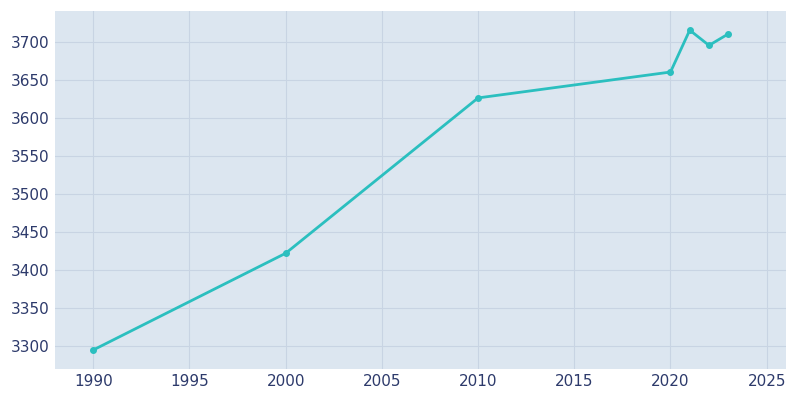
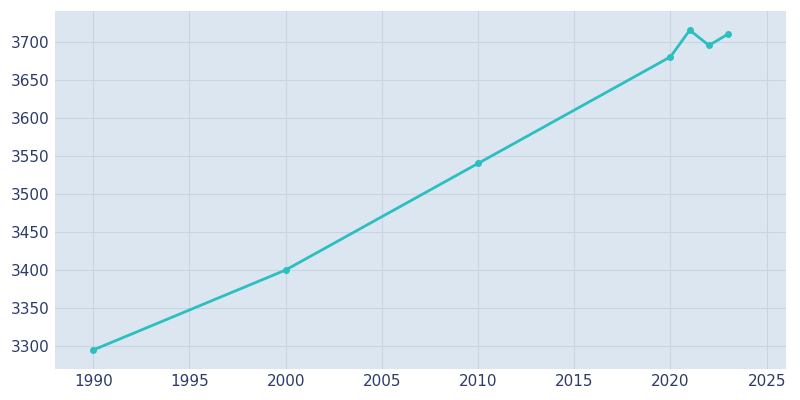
2000: 3422 -> 3400
2010: 3626 -> 3540
2020: 3660 -> 3680
